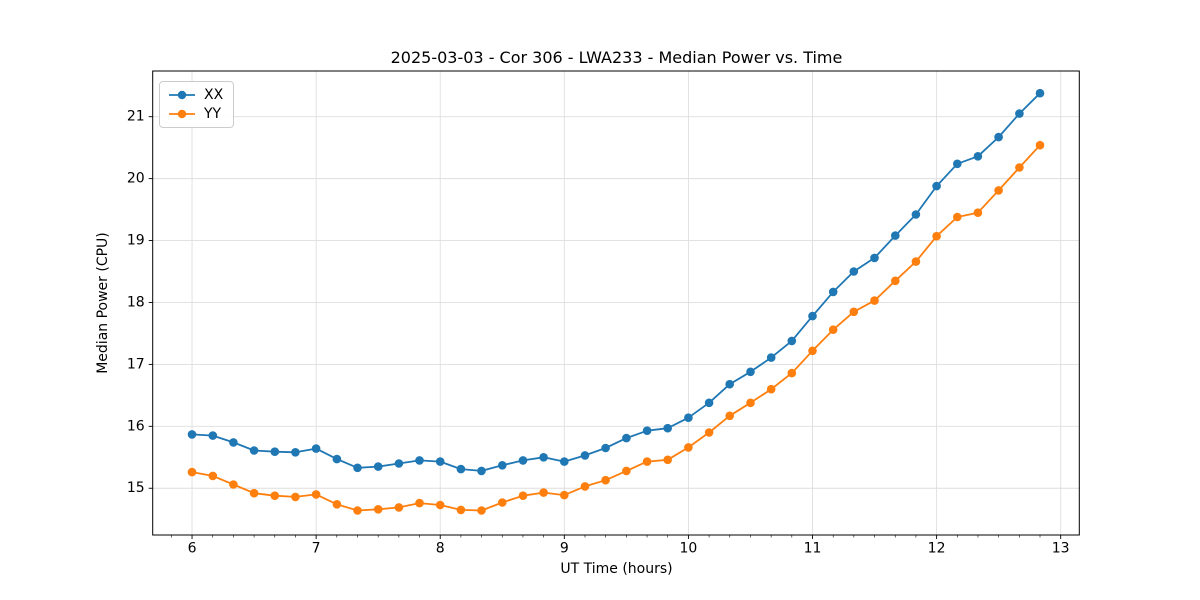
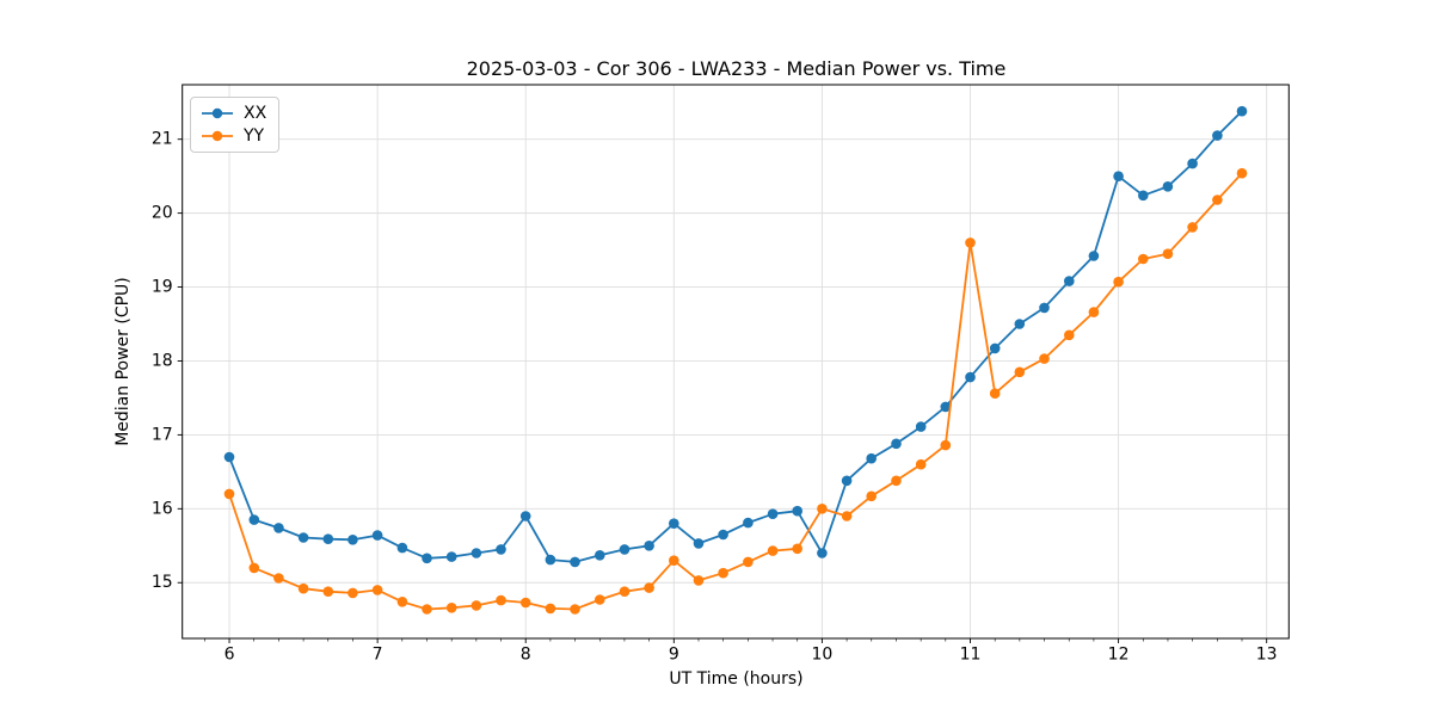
XX/6: 15.9 -> 16.7
YY/6: 15.3 -> 16.2
XX/8: 15.4 -> 15.9
XX/9: 15.4 -> 15.8
YY/9: 14.9 -> 15.3
XX/10: 16.1 -> 15.4
YY/10: 15.7 -> 16.0
YY/11: 17.2 -> 19.6
XX/12: 19.9 -> 20.5
